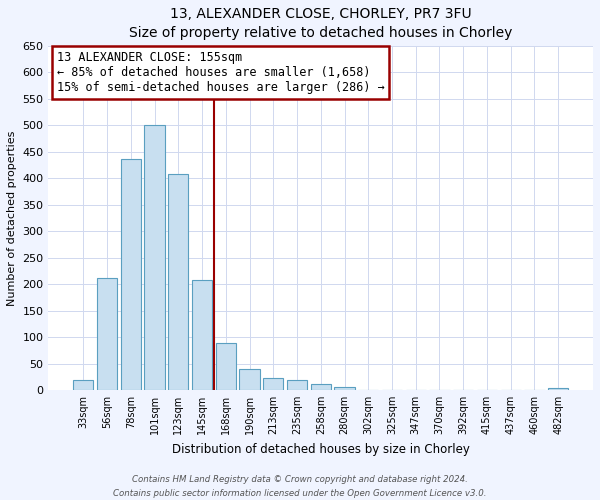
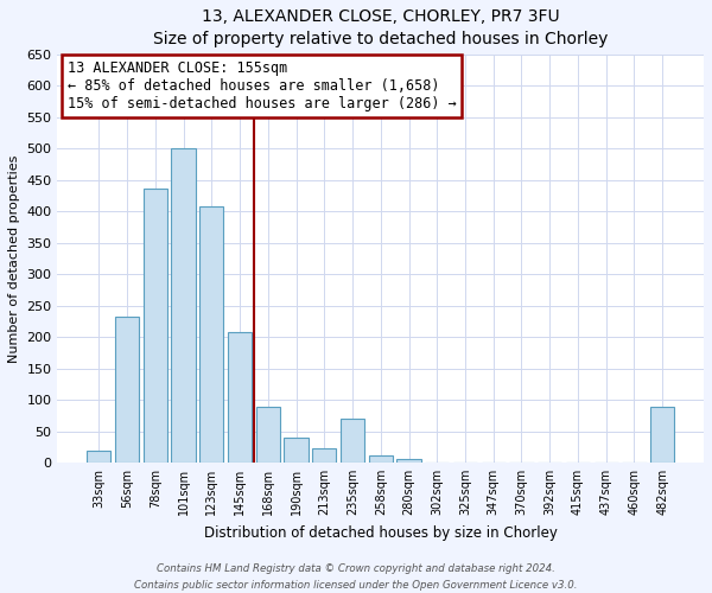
56sqm: 212 -> 232
235sqm: 19 -> 70
482sqm: 4 -> 88
